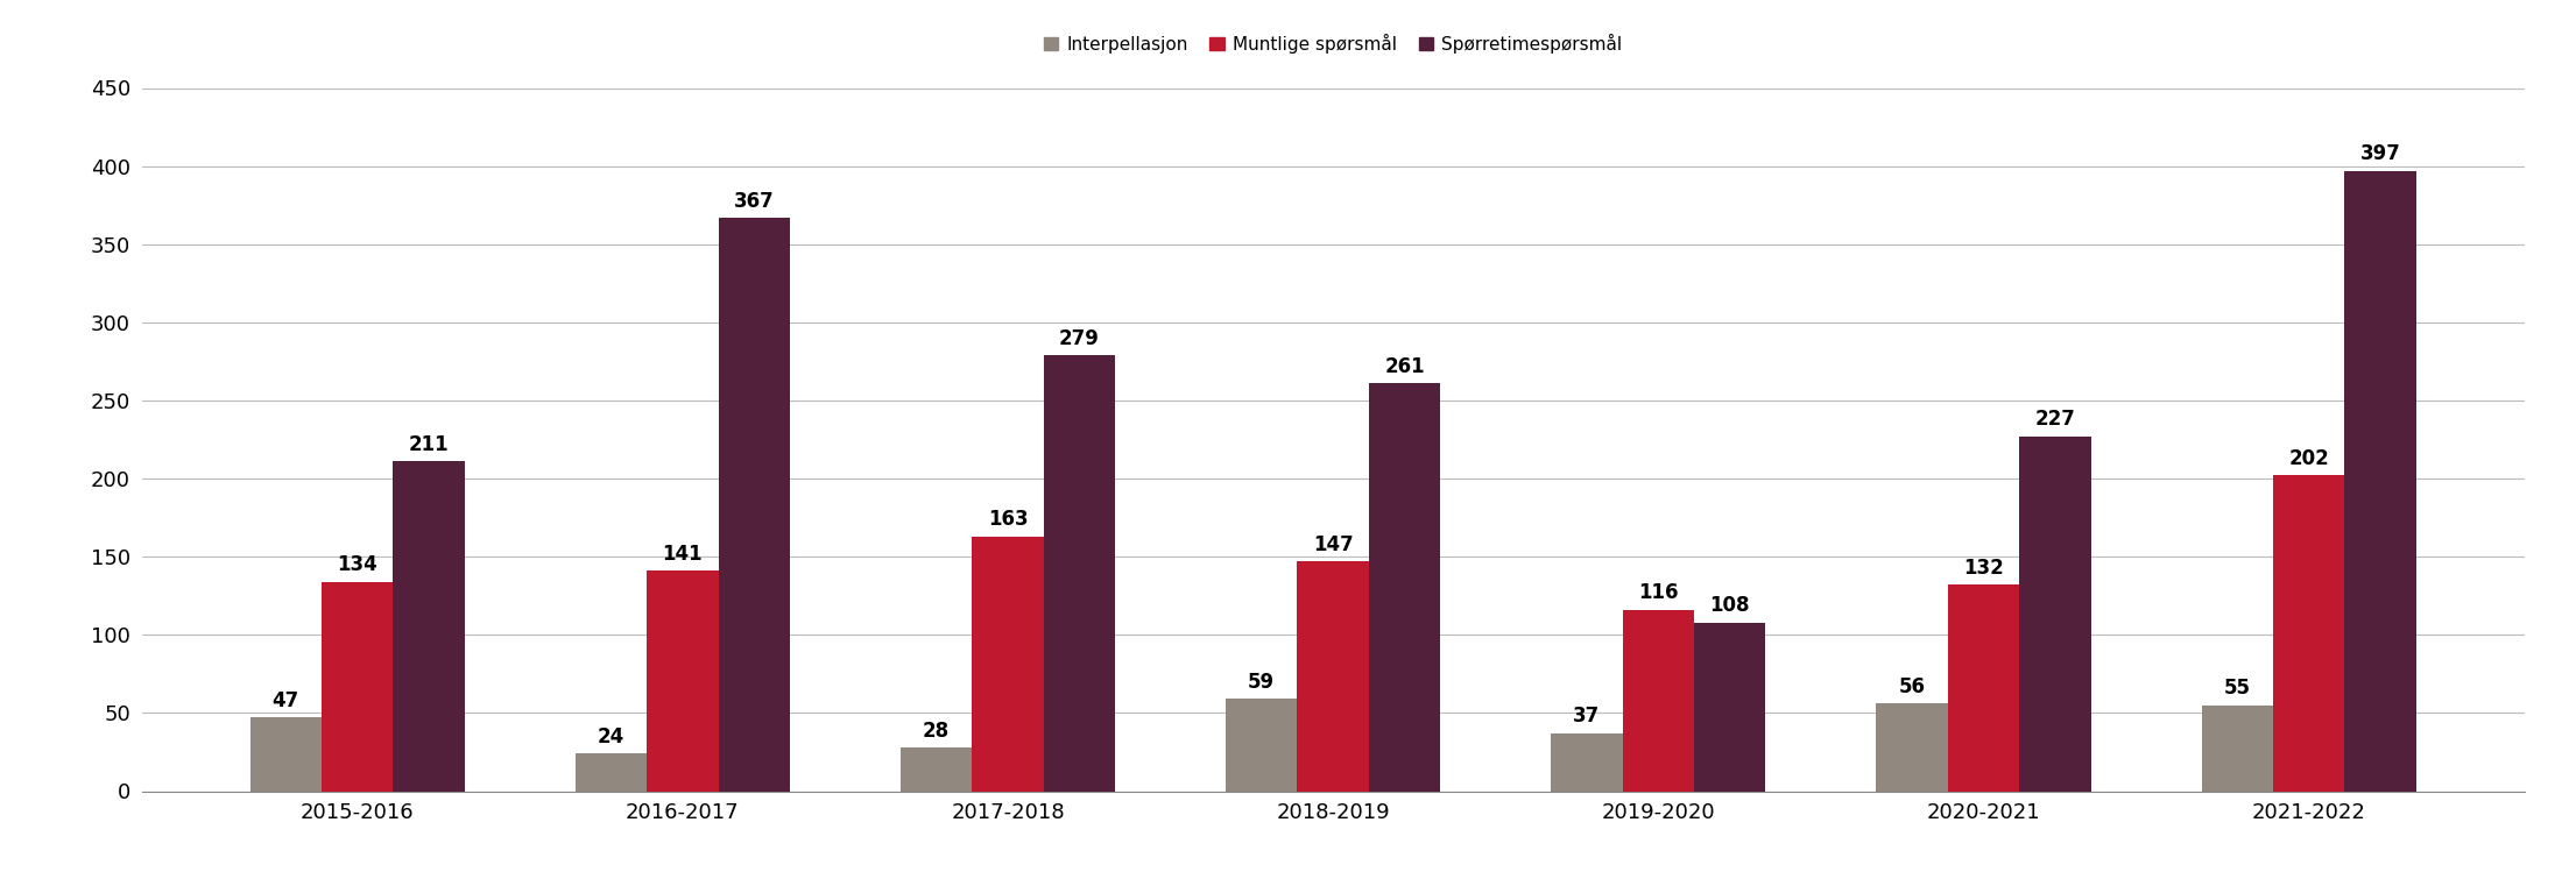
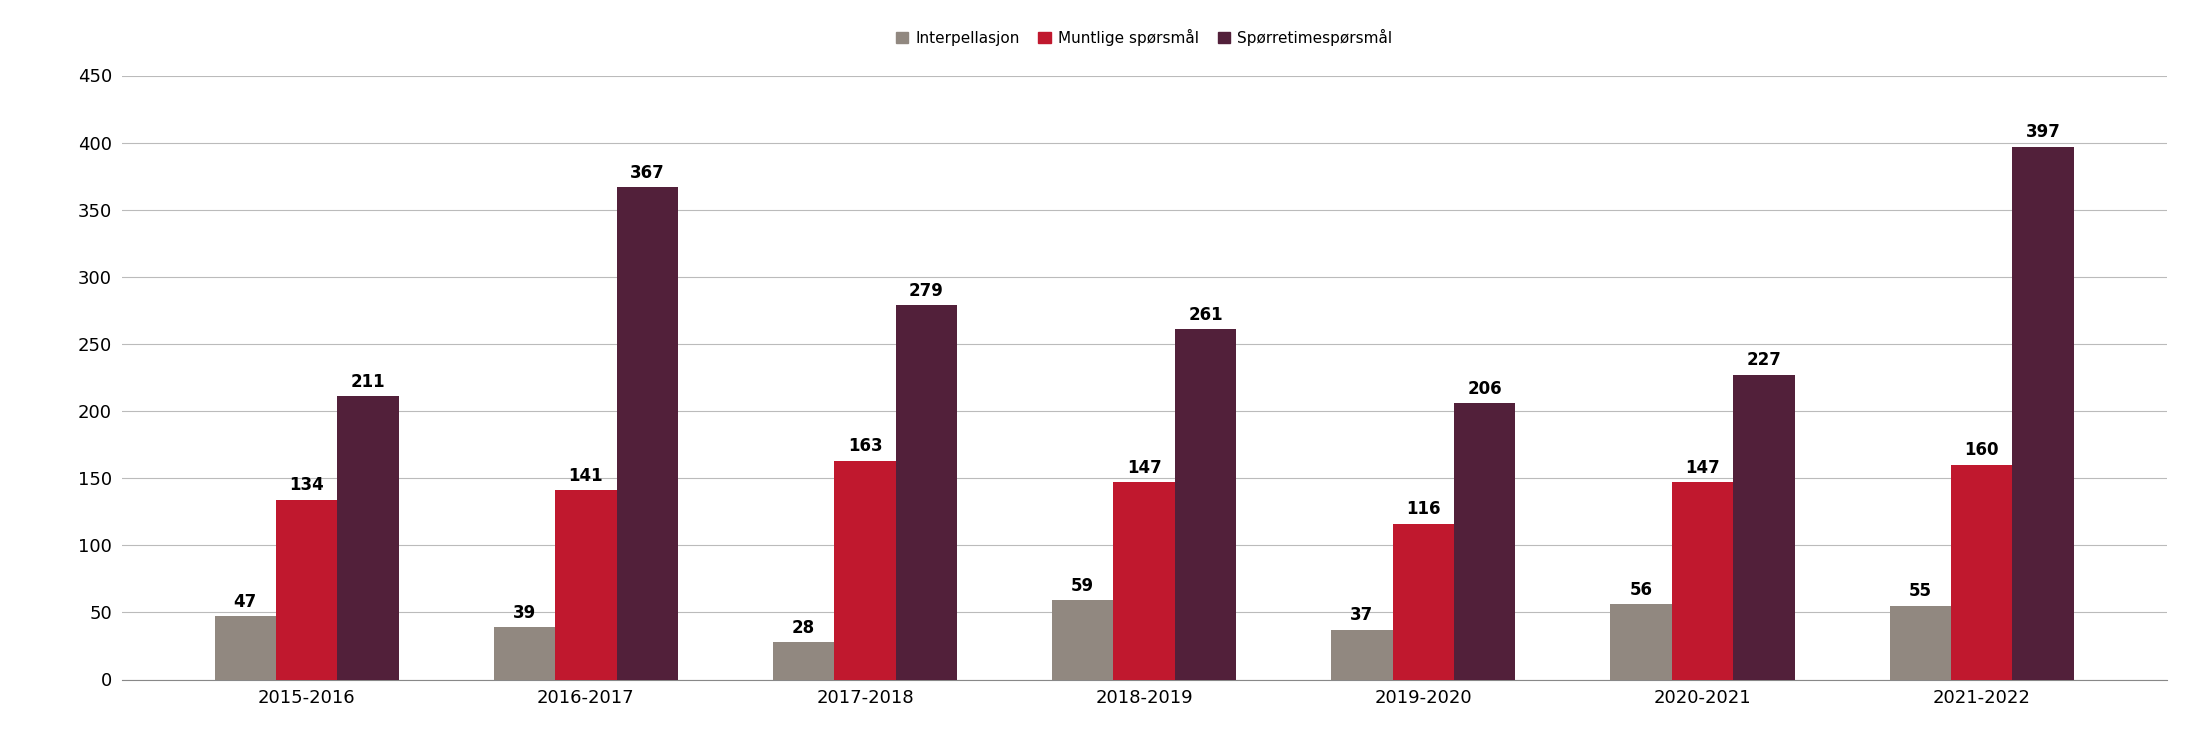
Interpellasjon/2016-2017: 24 -> 39
Spørretimespørsmål/2019-2020: 108 -> 206
Muntlige spørsmål/2020-2021: 132 -> 147
Muntlige spørsmål/2021-2022: 202 -> 160
